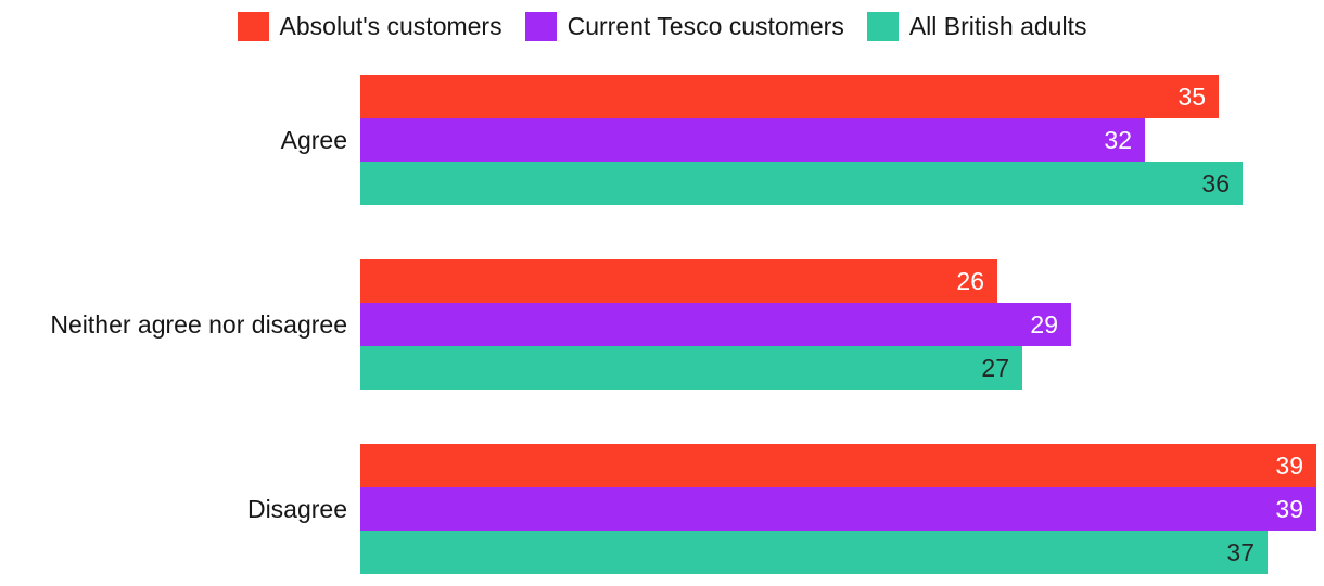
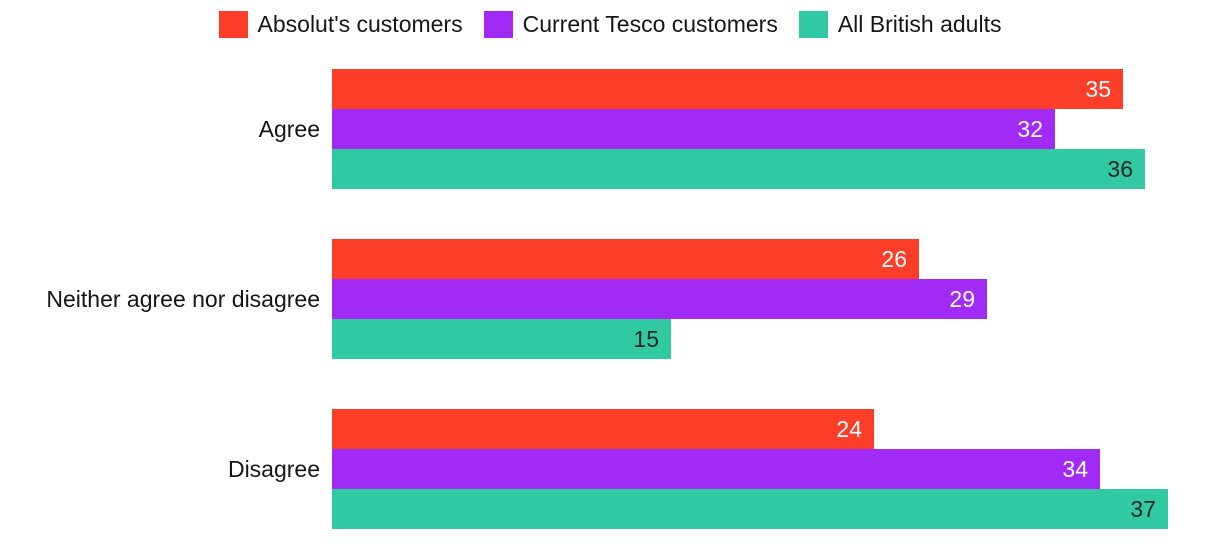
All British adults/Neither agree nor disagree: 27 -> 15
Absolut's customers/Disagree: 39 -> 24
Current Tesco customers/Disagree: 39 -> 34
